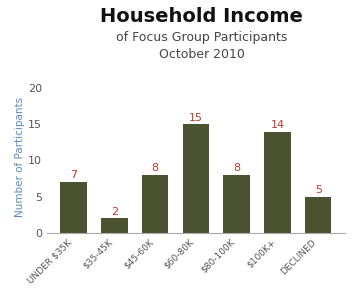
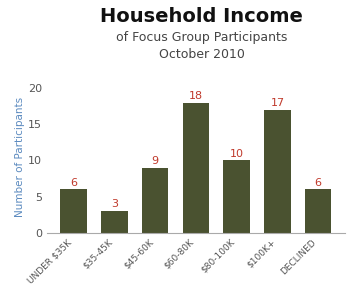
UNDER $35K: 7 -> 6
$35-45K: 2 -> 3
$45-60K: 8 -> 9
$60-80K: 15 -> 18
$80-100K: 8 -> 10
$100K+: 14 -> 17
DECLINED: 5 -> 6
